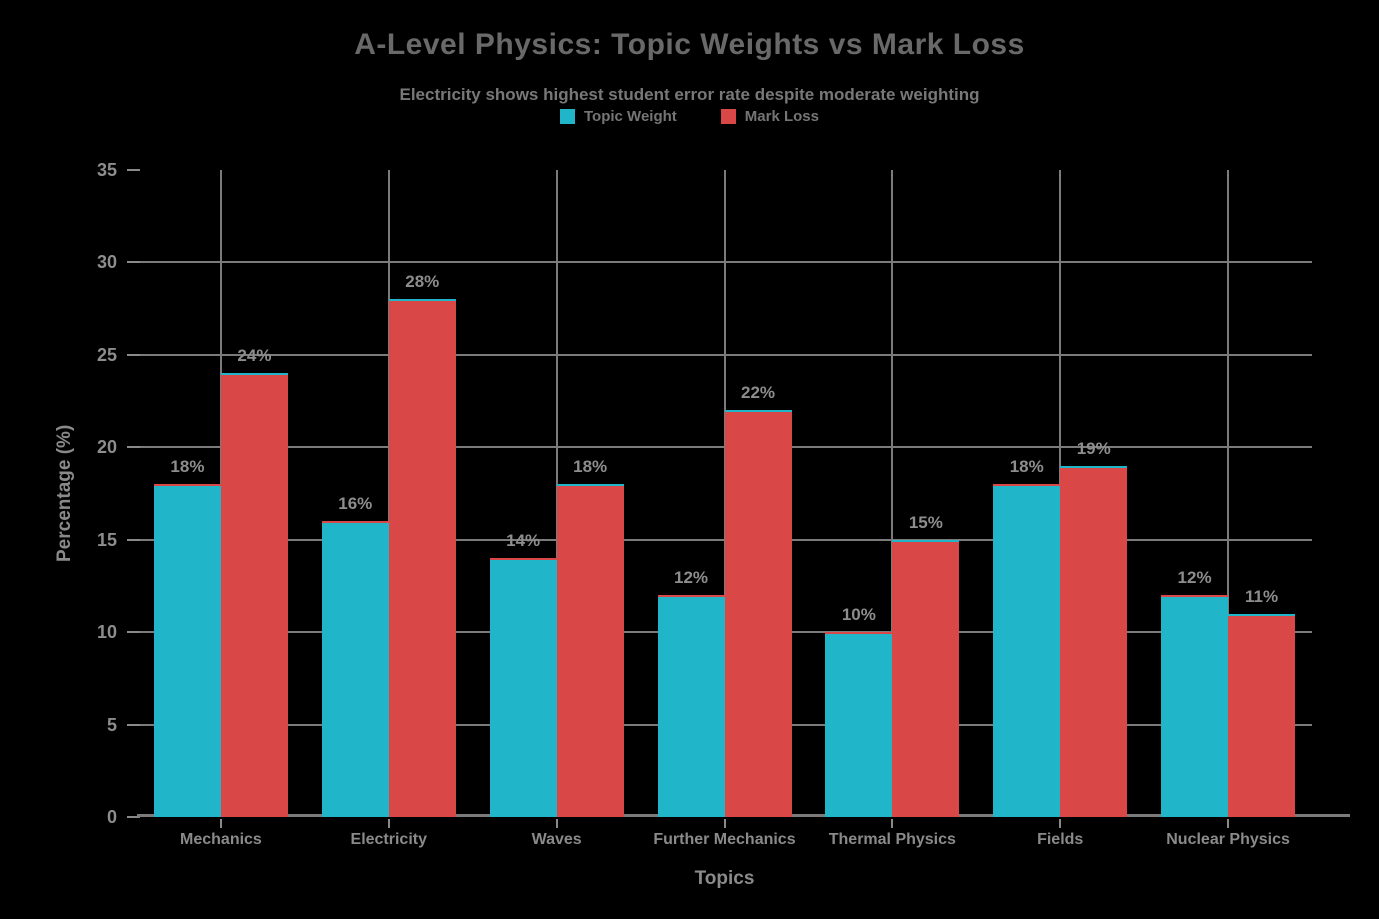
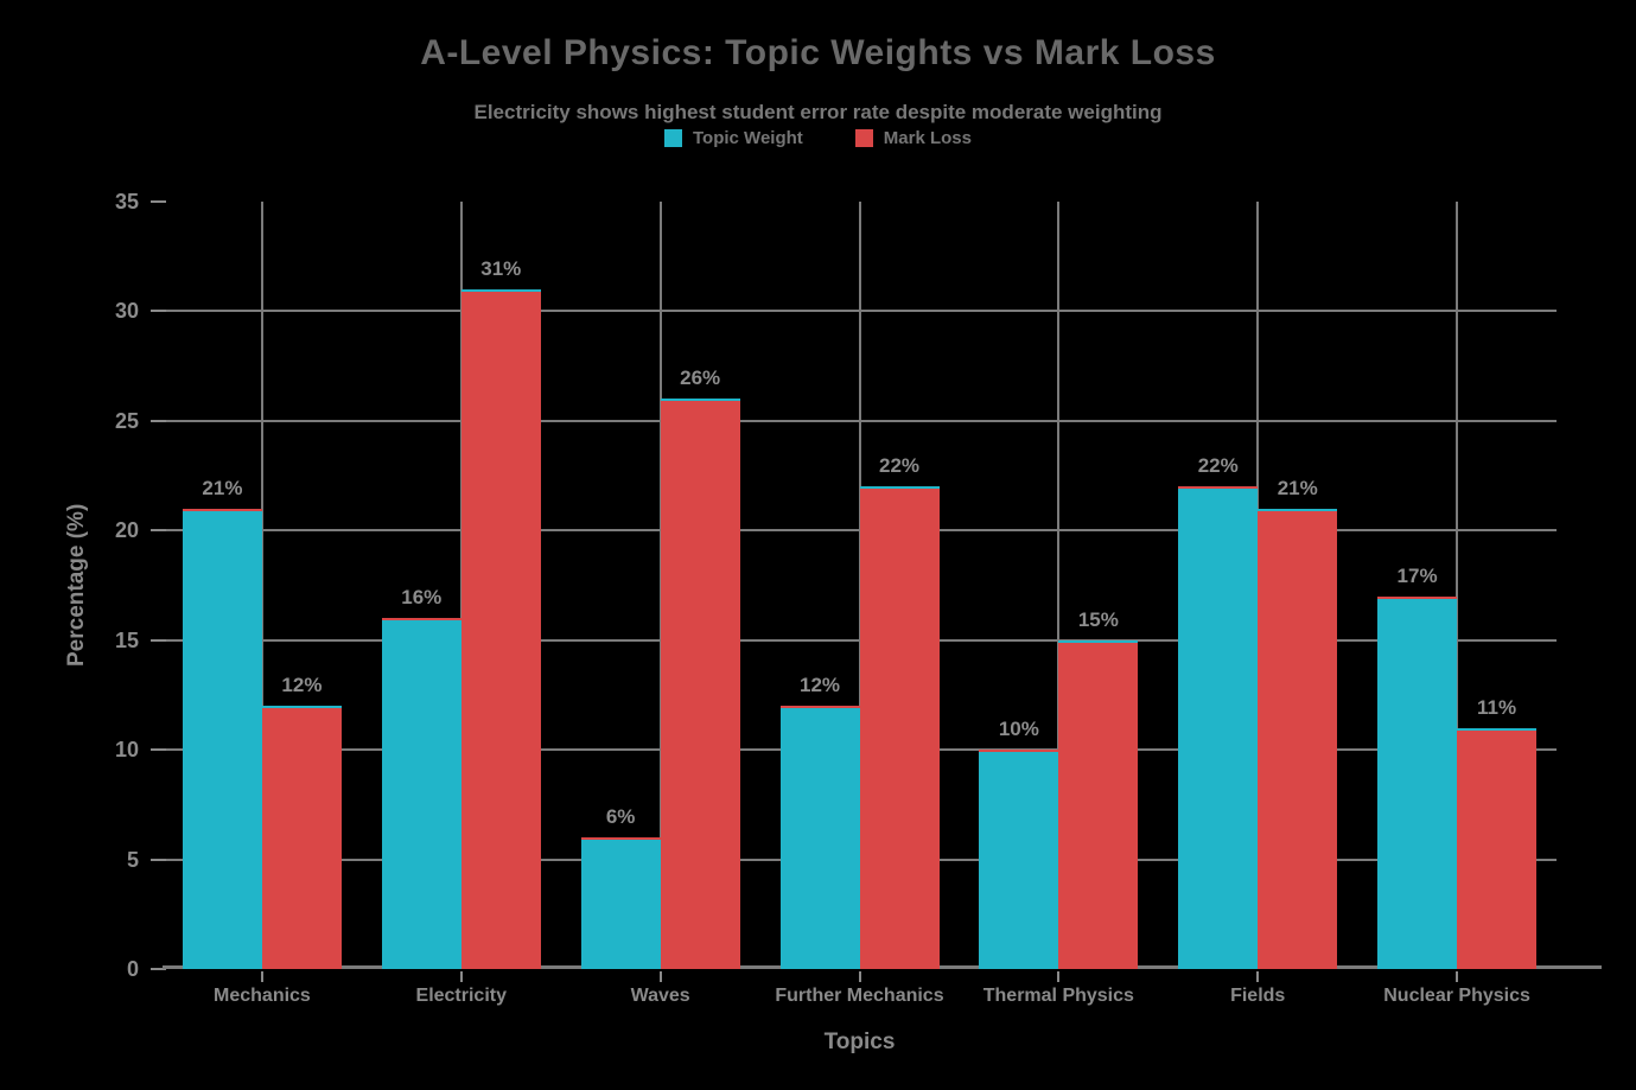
Topic Weight/Mechanics: 18% -> 21%
Mark Loss/Mechanics: 24% -> 12%
Mark Loss/Electricity: 28% -> 31%
Topic Weight/Waves: 14% -> 6%
Mark Loss/Waves: 18% -> 26%
Topic Weight/Fields: 18% -> 22%
Mark Loss/Fields: 19% -> 21%
Topic Weight/Nuclear Physics: 12% -> 17%
